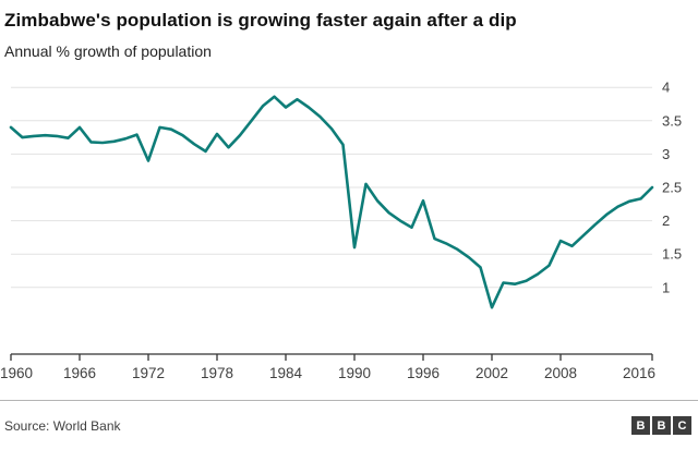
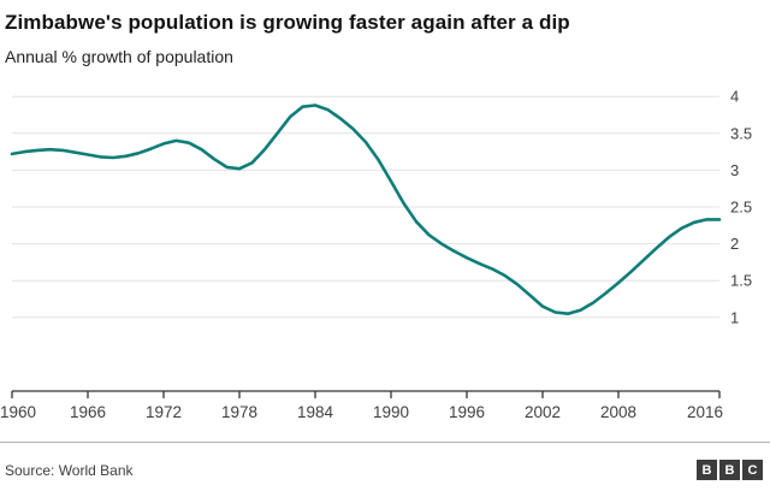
1960: 3.4 -> 3.2
1966: 3.4 -> 3.2
1972: 2.9 -> 3.4
1978: 3.3 -> 3.0
1984: 3.7 -> 3.9
1990: 1.6 -> 2.9
1996: 2.3 -> 1.8
2002: 0.7 -> 1.1
2008: 1.7 -> 1.5
2016: 2.5 -> 2.3
